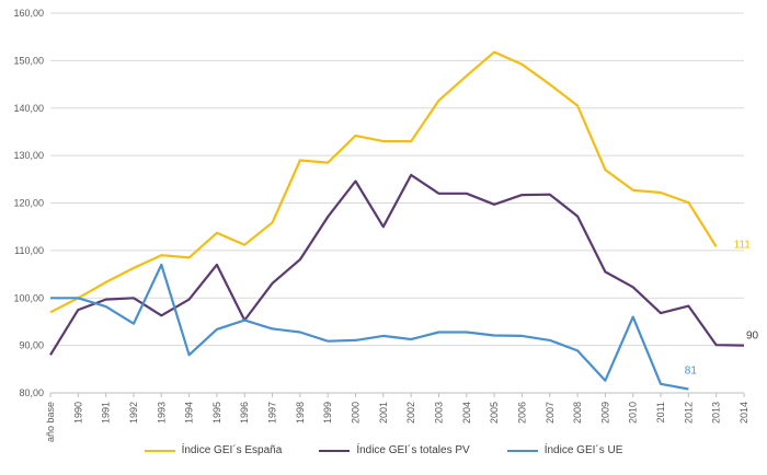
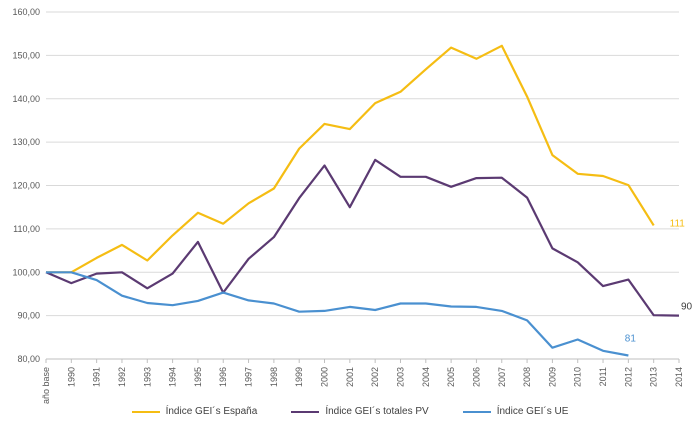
Índice GEI´s España/año base: 97 -> 100
Índice GEI´s totales PV/año base: 88 -> 100
Índice GEI´s España/1993: 109 -> 103
Índice GEI´s UE/1993: 107 -> 93
Índice GEI´s UE/1994: 88 -> 92
Índice GEI´s España/1998: 129 -> 119
Índice GEI´s España/2002: 133 -> 139
Índice GEI´s España/2007: 145 -> 152
Índice GEI´s UE/2010: 96 -> 84
